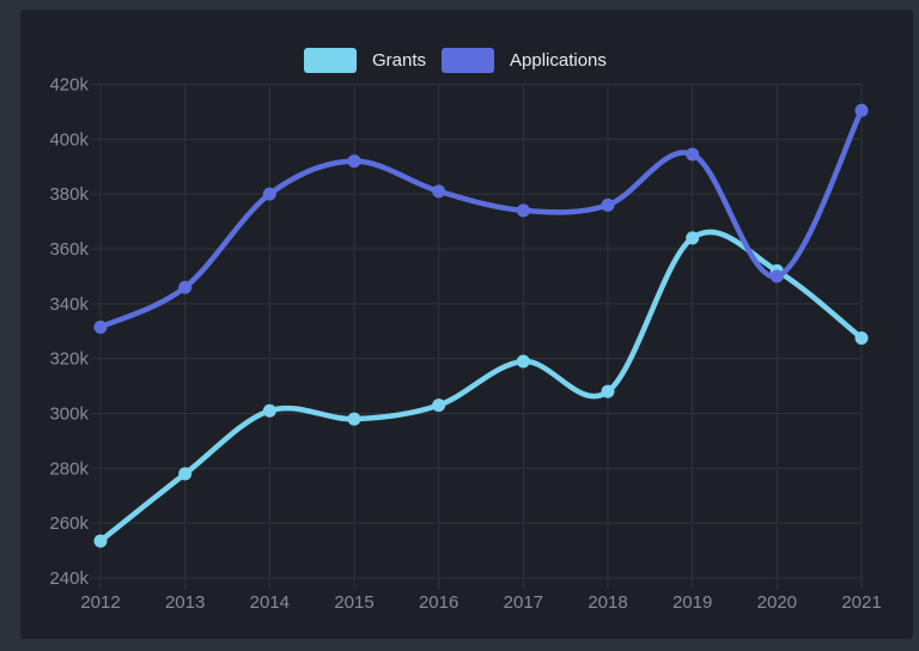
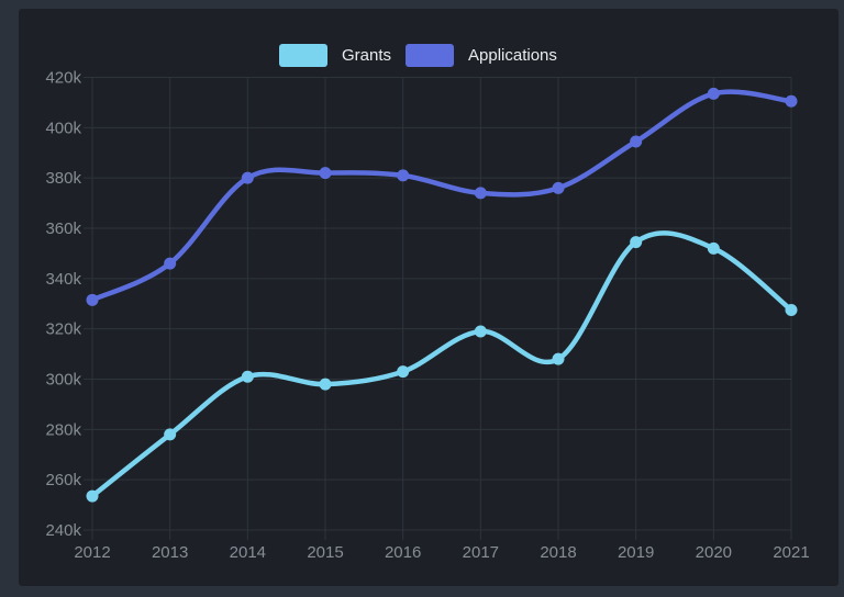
Applications/2015: 392k -> 382k
Grants/2019: 364k -> 354k
Applications/2020: 350k -> 414k
